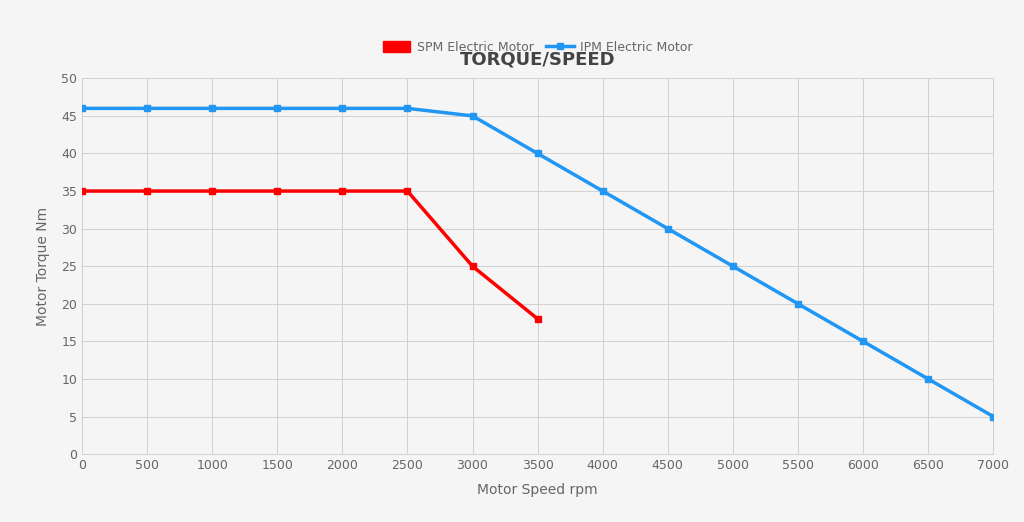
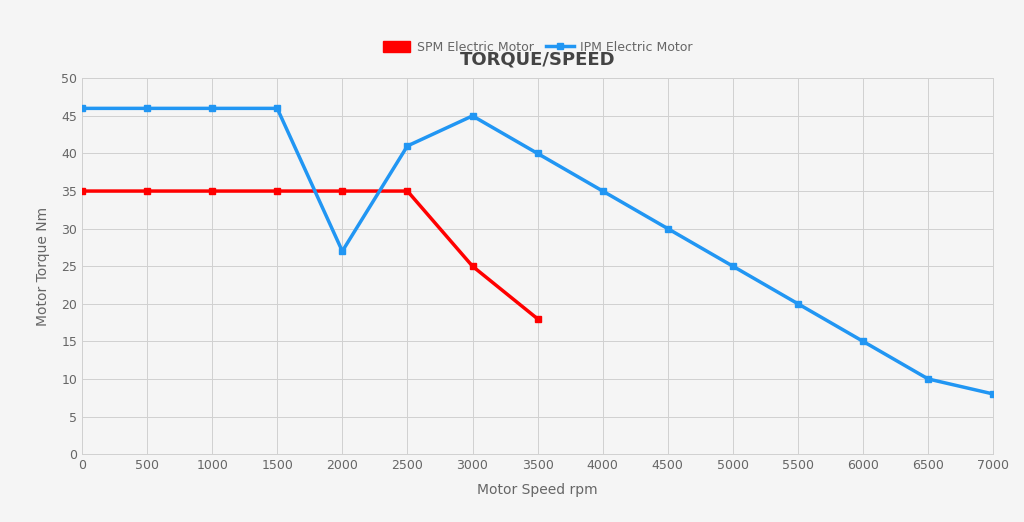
IPM Electric Motor/2000: 46 -> 27
IPM Electric Motor/2500: 46 -> 41
IPM Electric Motor/7000: 5 -> 8
